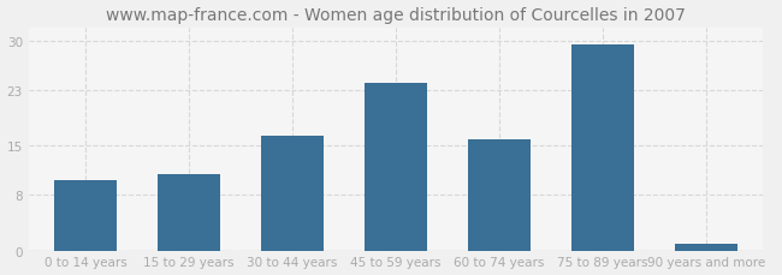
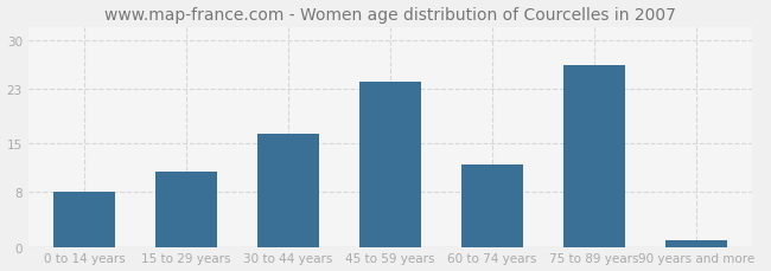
0 to 14 years: 10.0 -> 8.0
60 to 74 years: 16.0 -> 12.0
75 to 89 years: 29.5 -> 26.4
